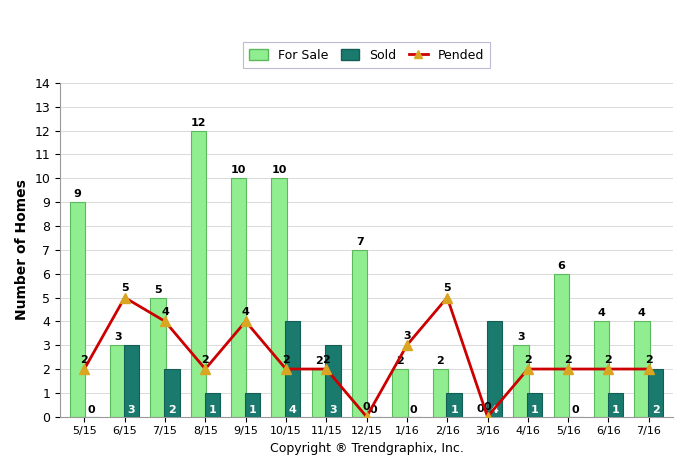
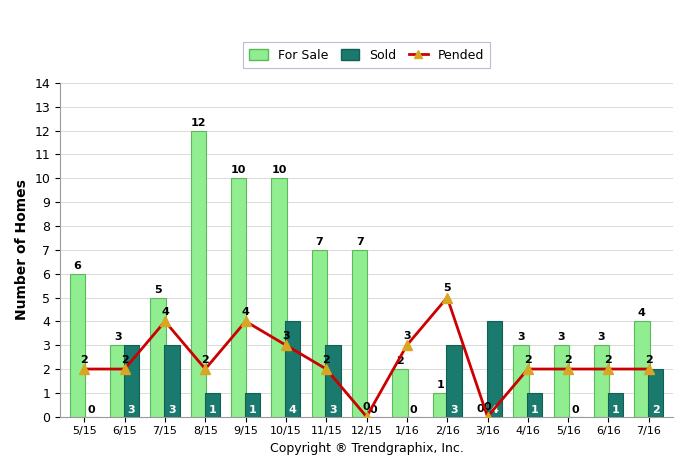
For Sale/5/15: 9 -> 6
Pended/6/15: 5 -> 2
Sold/7/15: 2 -> 3
Pended/10/15: 2 -> 3
For Sale/11/15: 2 -> 7
For Sale/2/16: 2 -> 1
Sold/2/16: 1 -> 3
For Sale/5/16: 6 -> 3
For Sale/6/16: 4 -> 3
